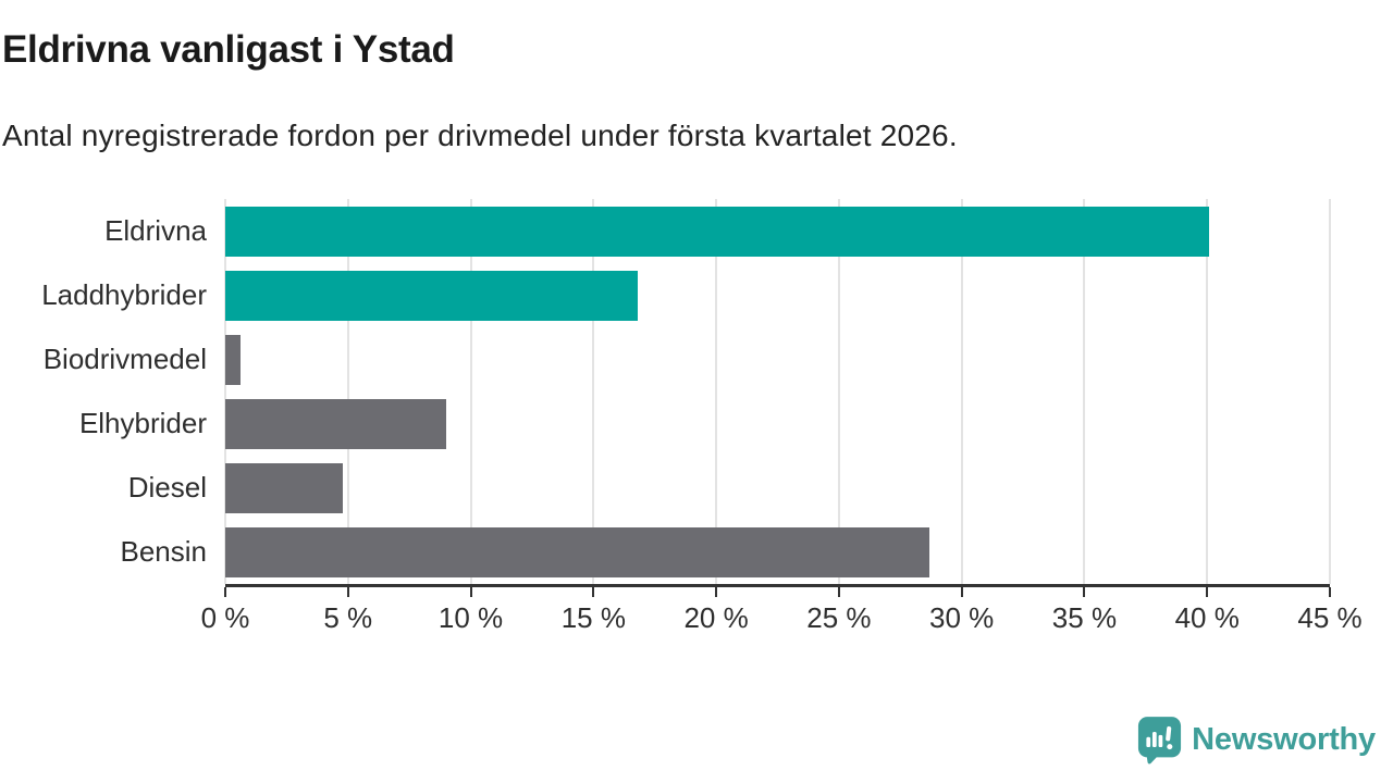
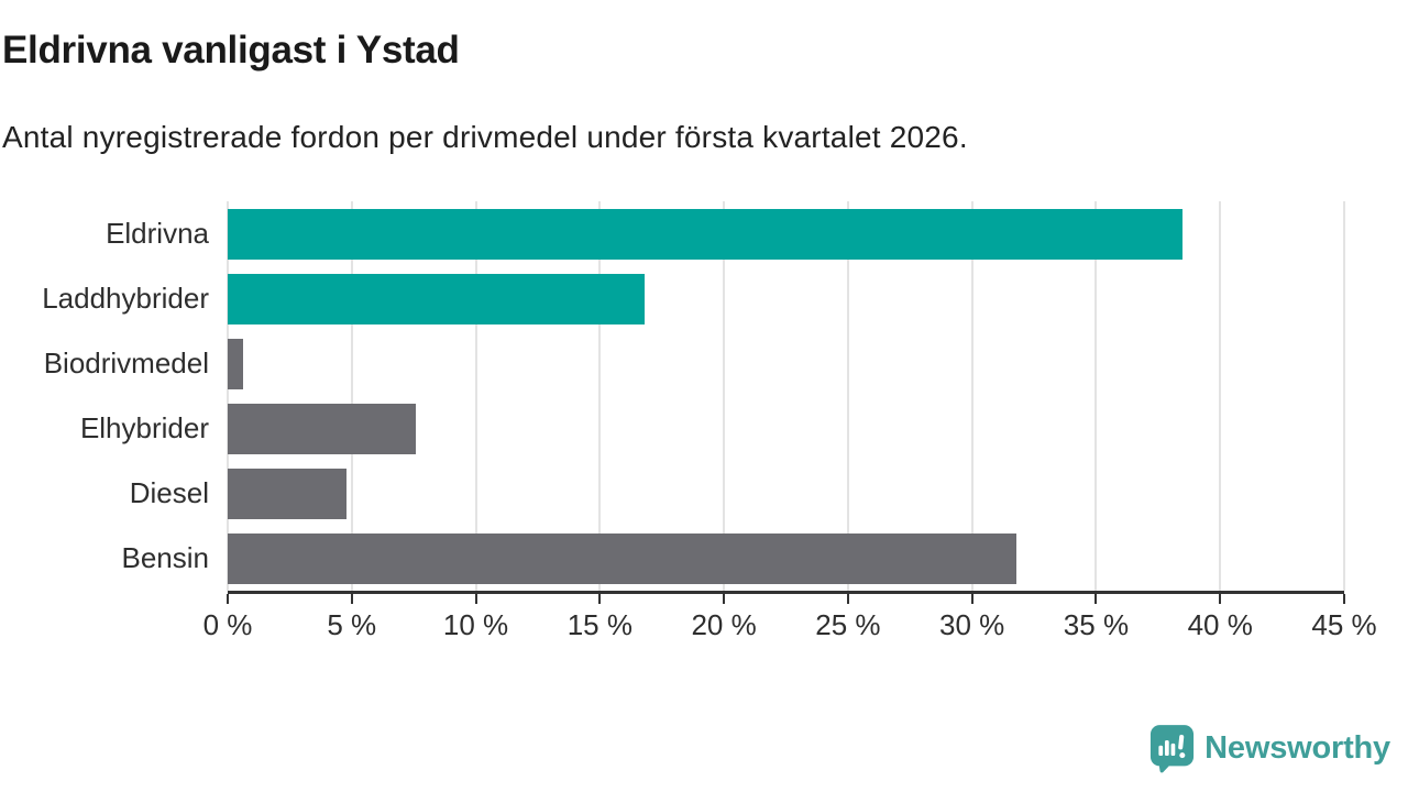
Eldrivna: 40.1% -> 38.5%
Elhybrider: 9.0% -> 7.6%
Bensin: 28.7% -> 31.8%
